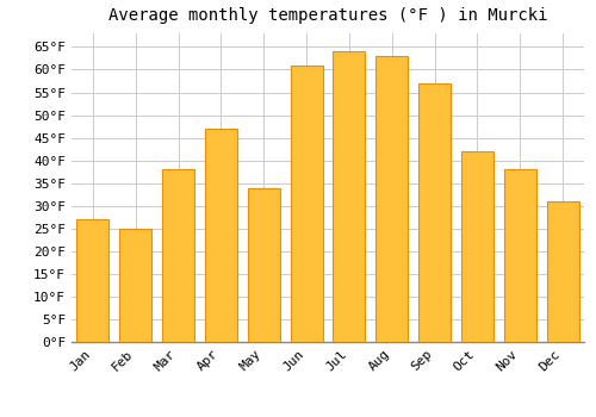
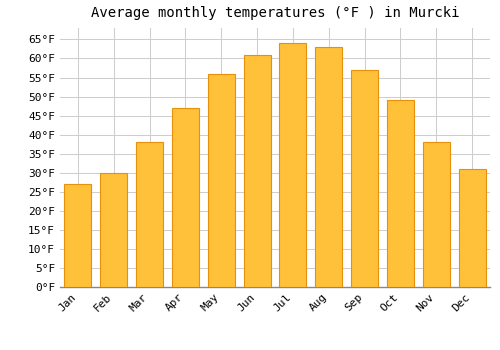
Feb: 25°F -> 30°F
May: 34°F -> 56°F
Oct: 42°F -> 49°F
